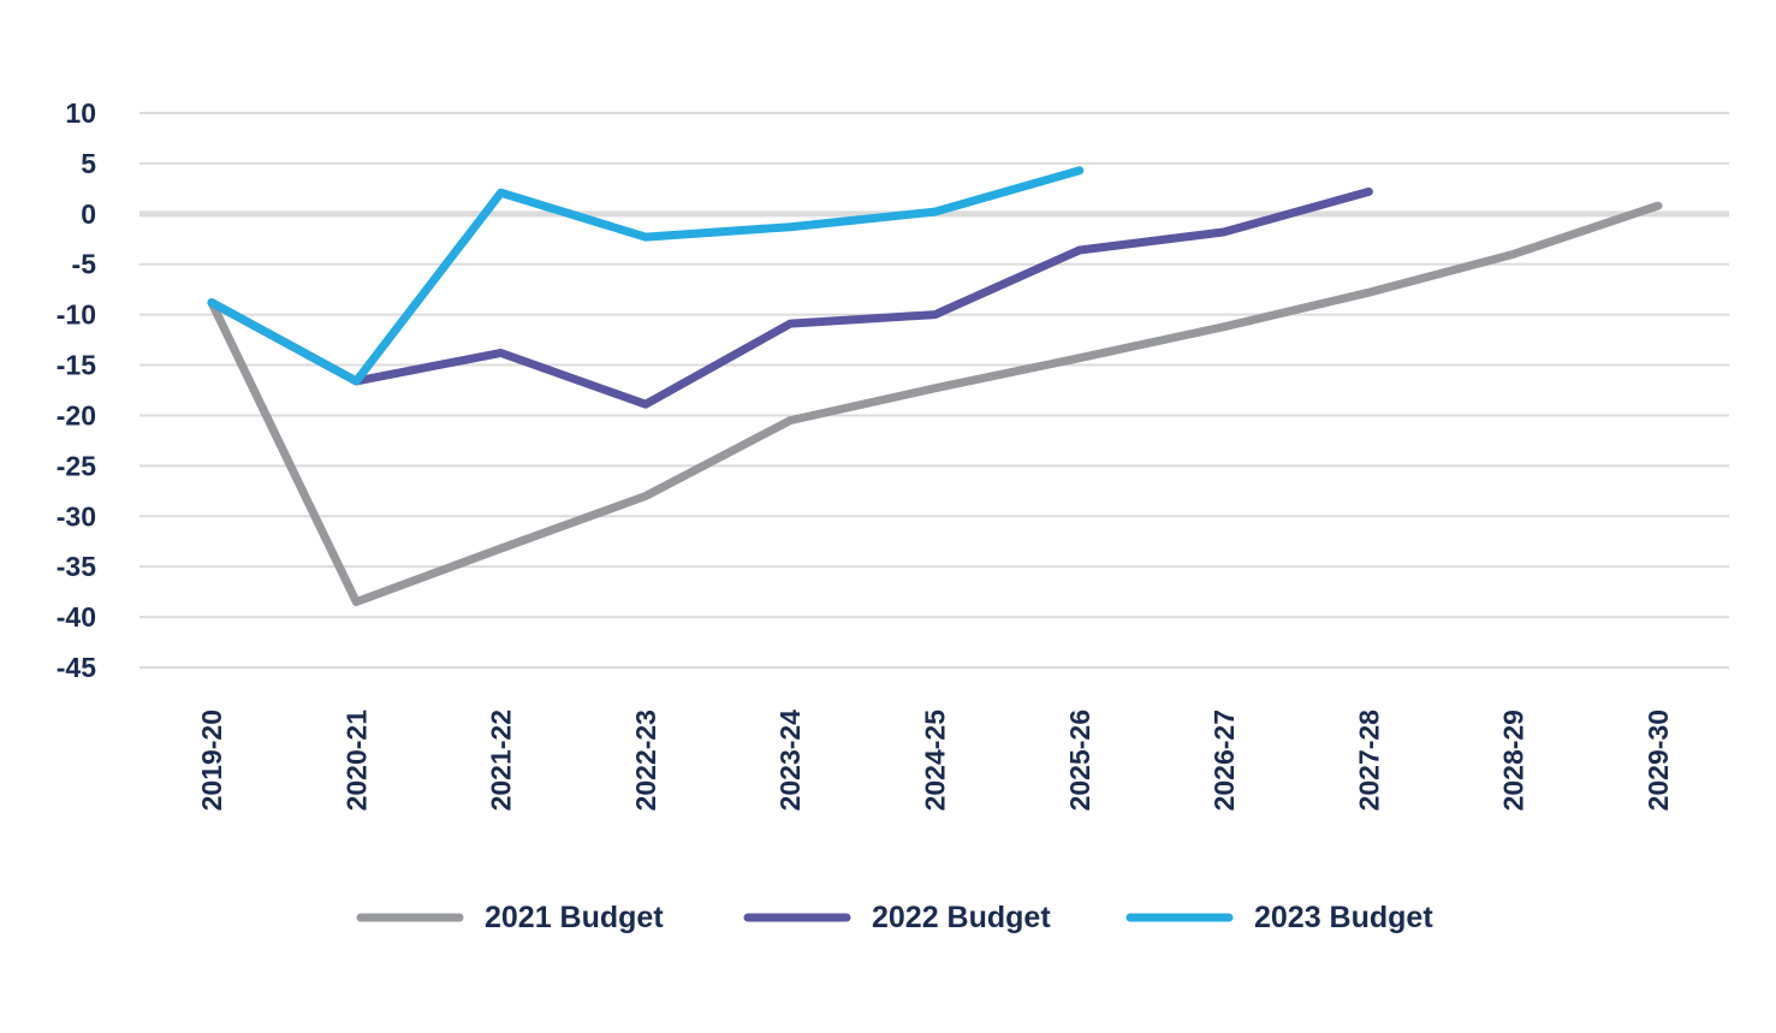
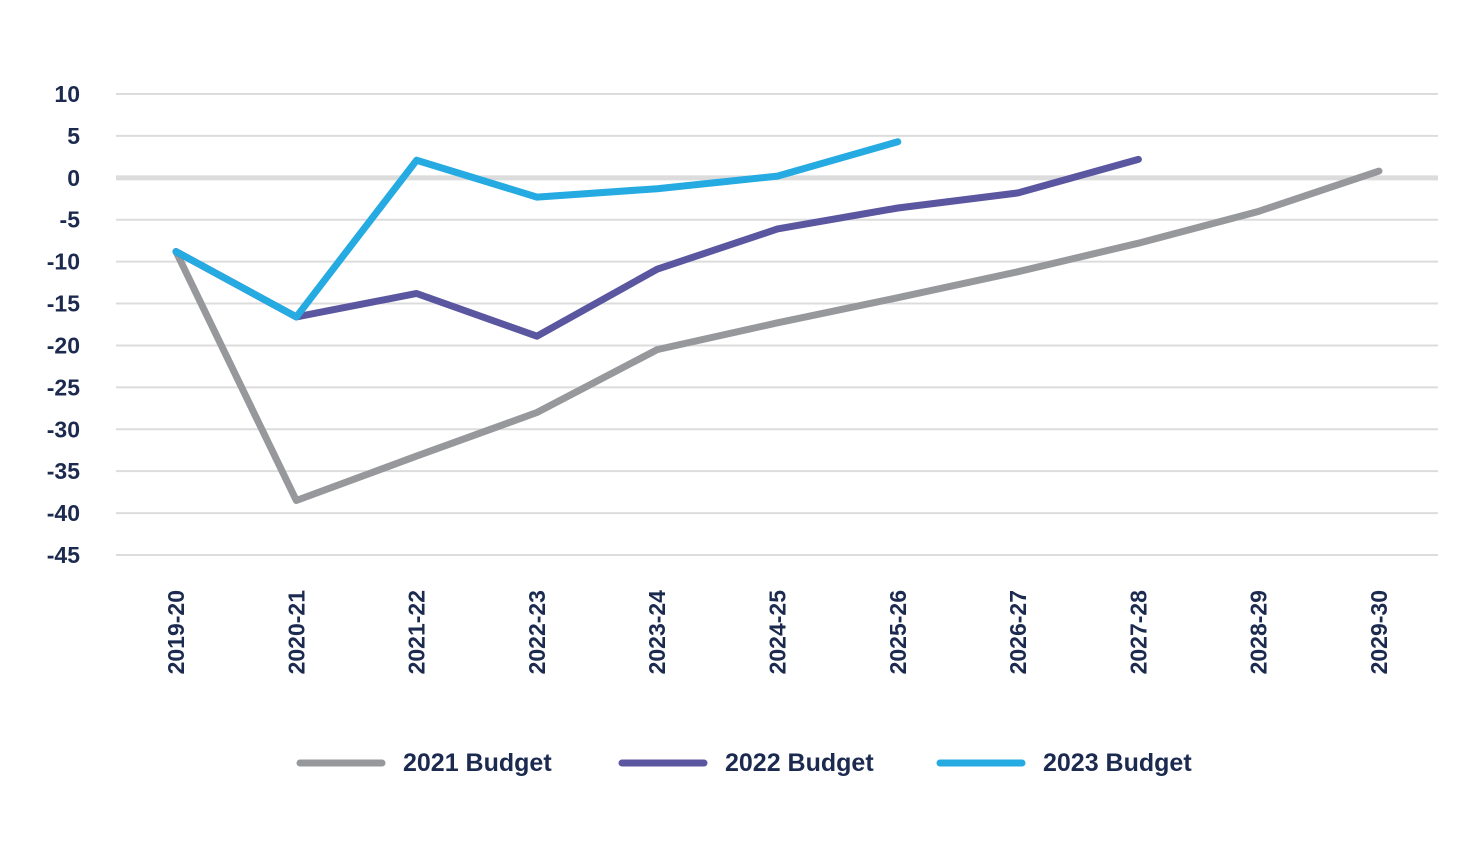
2022 Budget/2024-25: -10 -> -6
